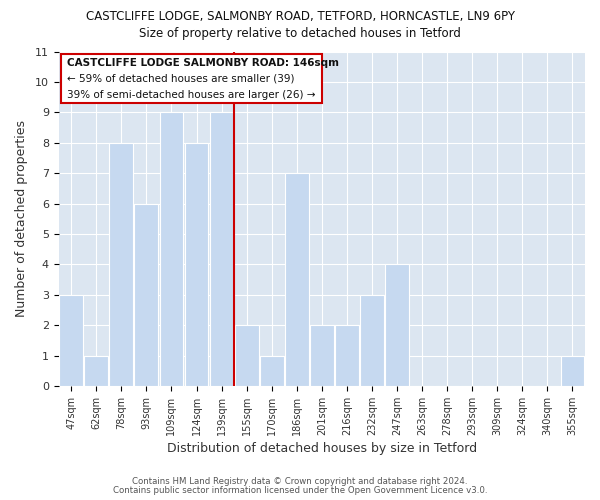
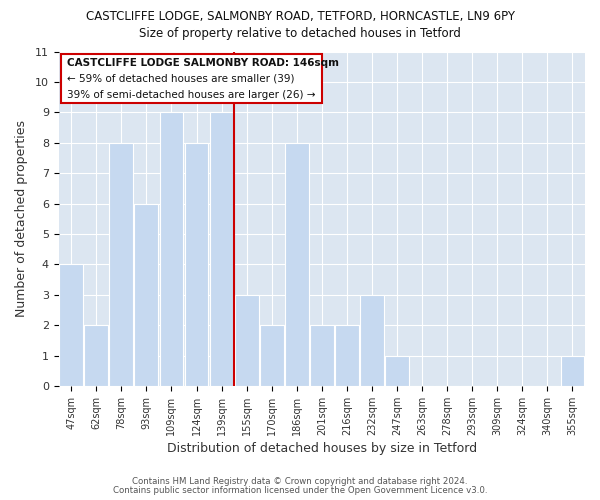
47sqm: 3 -> 4
62sqm: 1 -> 2
155sqm: 2 -> 3
170sqm: 1 -> 2
186sqm: 7 -> 8
247sqm: 4 -> 1
